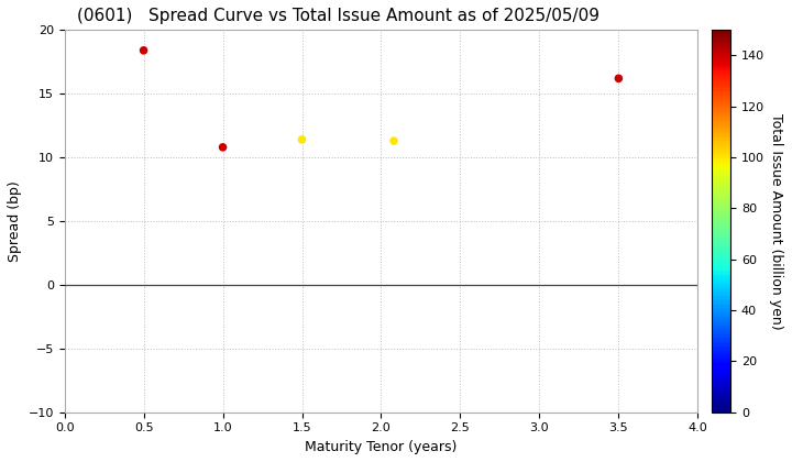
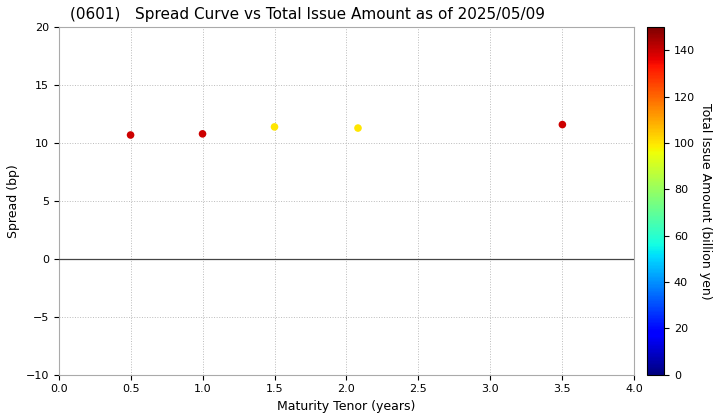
0.5: 18.4 -> 10.7
3.5: 16.2 -> 11.6
